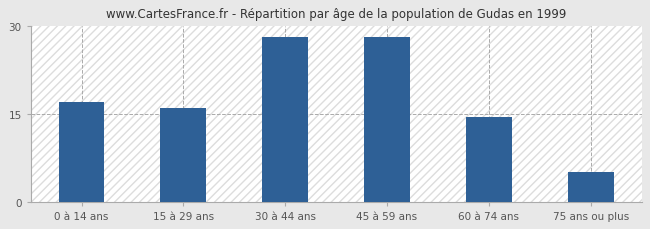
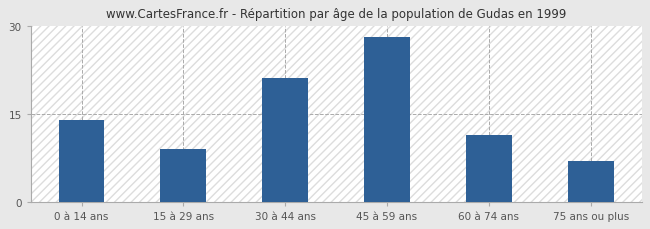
0 à 14 ans: 17.0 -> 14.0
15 à 29 ans: 16.0 -> 9.0
30 à 44 ans: 28.0 -> 21.0
60 à 74 ans: 14.5 -> 11.4
75 ans ou plus: 5.0 -> 7.0
